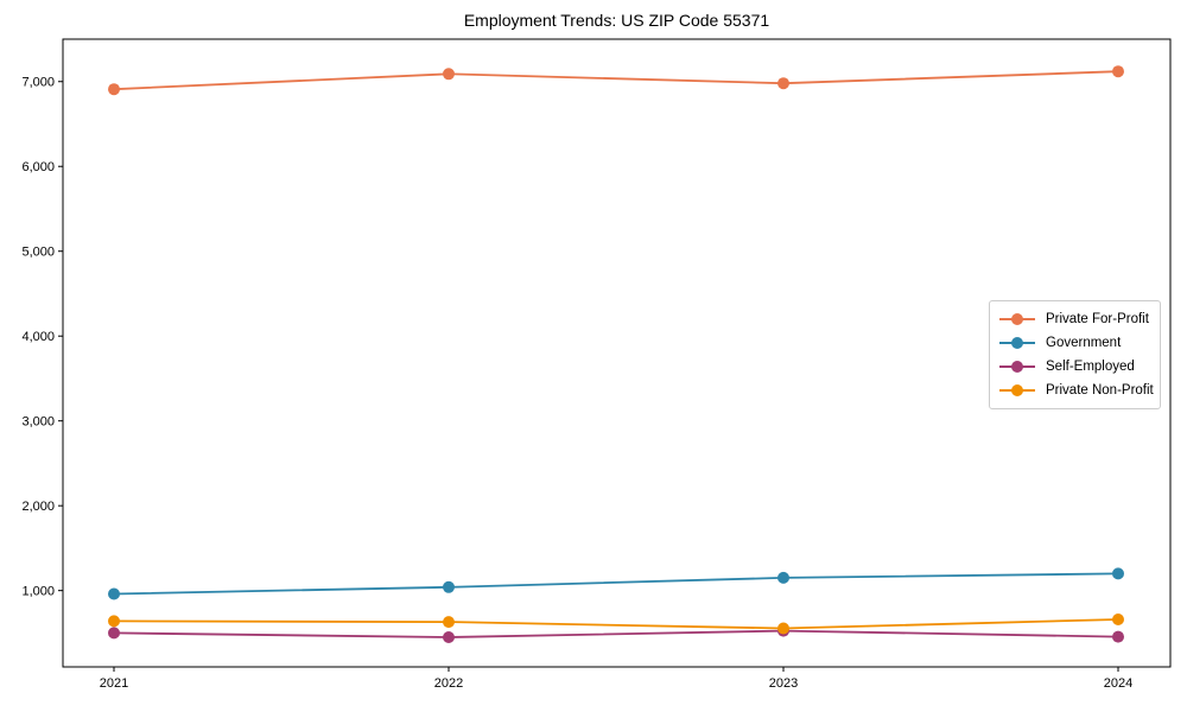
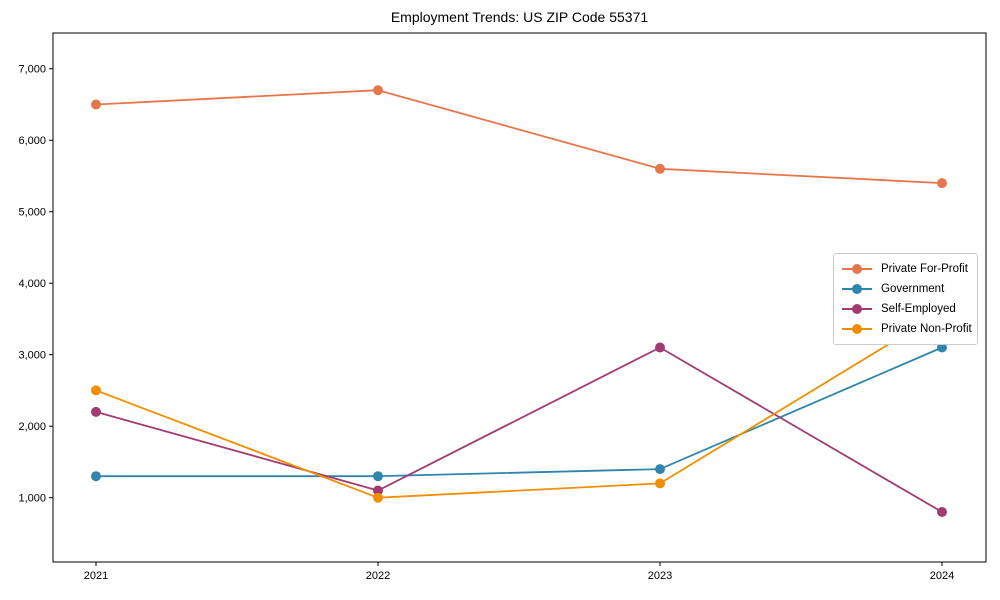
Private For-Profit/2021: 6900 -> 6500
Government/2021: 1000 -> 1300
Self-Employed/2021: 500 -> 2200
Private Non-Profit/2021: 600 -> 2500
Private For-Profit/2022: 7100 -> 6700
Government/2022: 1000 -> 1300
Self-Employed/2022: 400 -> 1100
Private Non-Profit/2022: 600 -> 1000
Private For-Profit/2023: 7000 -> 5600
Government/2023: 1200 -> 1400
Self-Employed/2023: 500 -> 3100
Private Non-Profit/2023: 600 -> 1200
Private For-Profit/2024: 7100 -> 5400
Government/2024: 1200 -> 3100
Self-Employed/2024: 500 -> 800
Private Non-Profit/2024: 700 -> 3600
